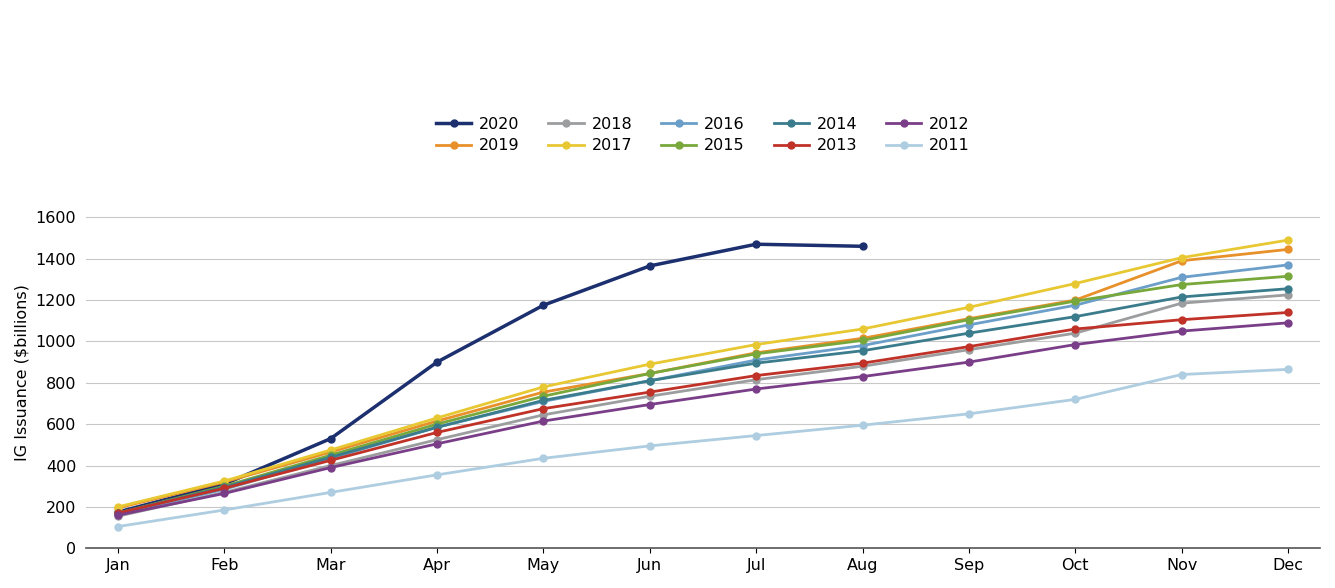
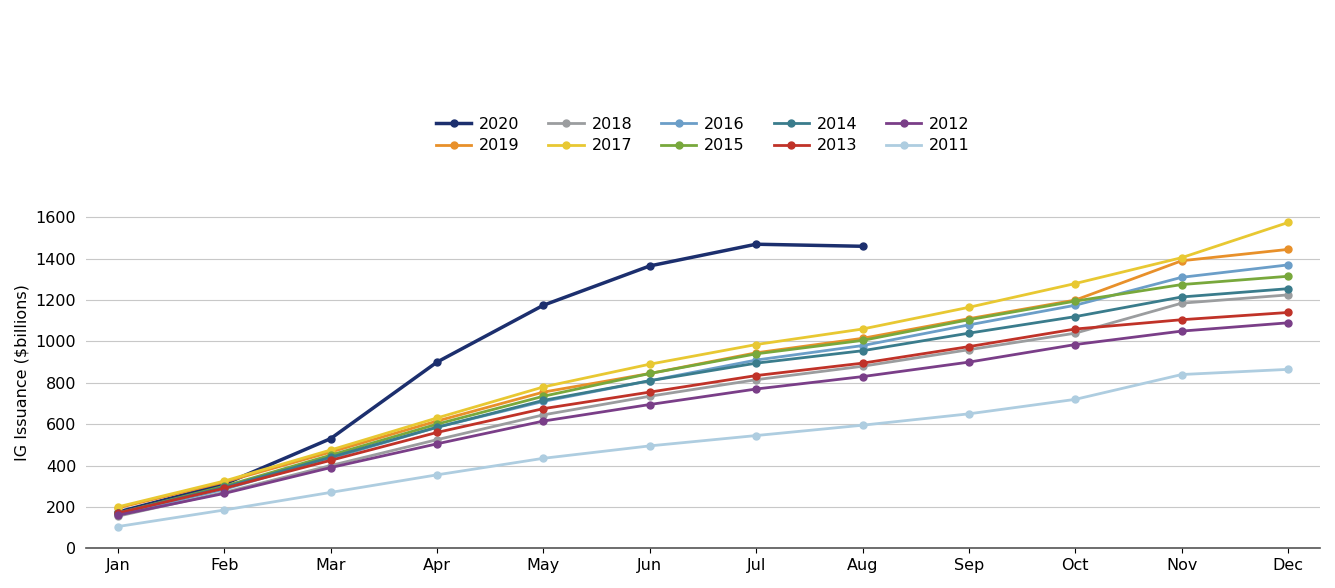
2017/Dec: 1490 -> 1575
